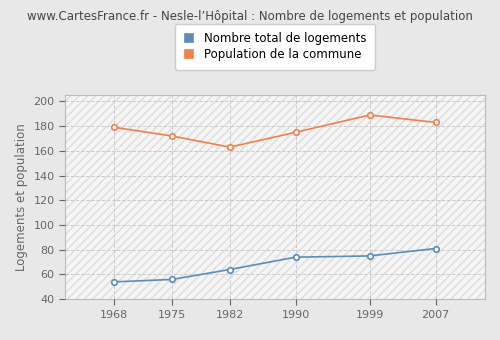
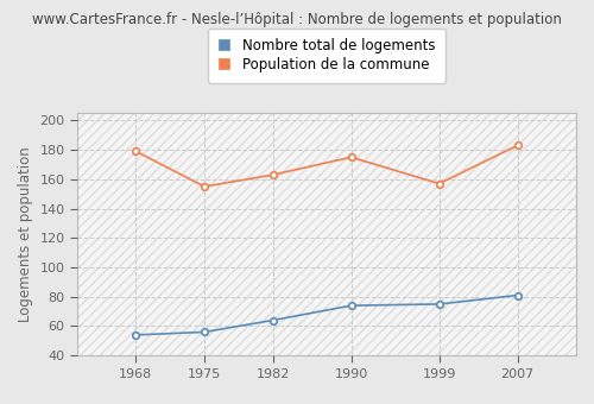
Population de la commune/1975: 172 -> 155
Population de la commune/1999: 189 -> 157
